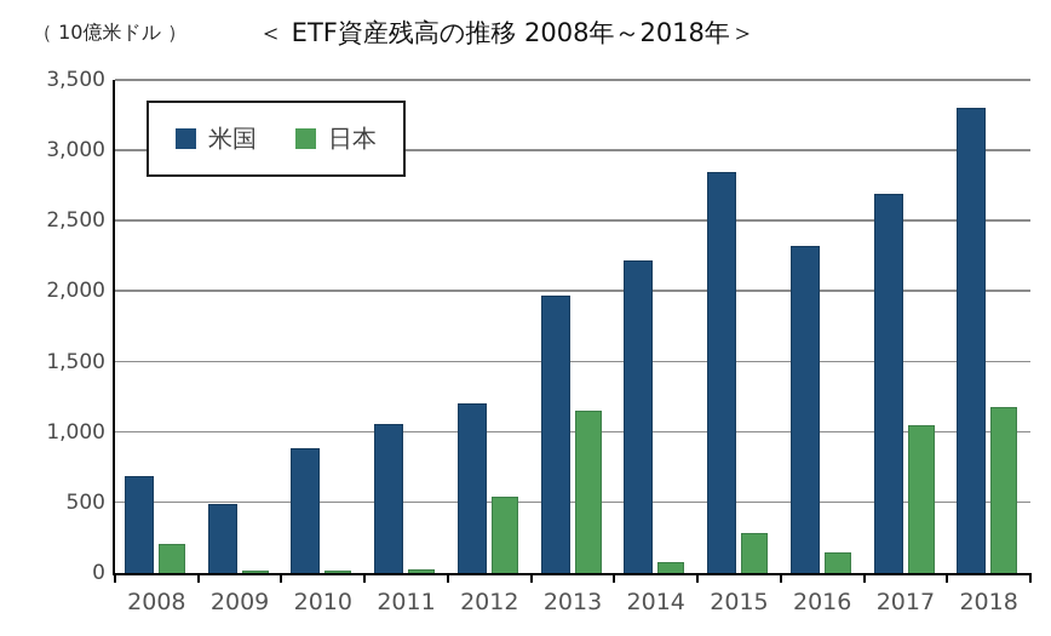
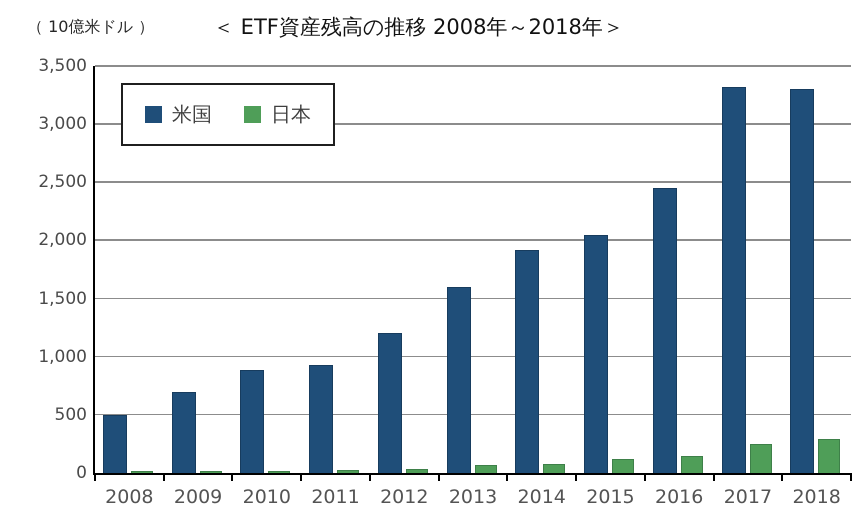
米国/2008: 690 -> 500
日本/2008: 210 -> 20
米国/2009: 490 -> 700
米国/2011: 1060 -> 930
日本/2012: 540 -> 40
米国/2013: 1970 -> 1600
日本/2013: 1150 -> 70
米国/2014: 2220 -> 1920
米国/2015: 2850 -> 2050
日本/2015: 280 -> 120
米国/2016: 2320 -> 2450
米国/2017: 2690 -> 3320
日本/2017: 1050 -> 250
日本/2018: 1180 -> 290
